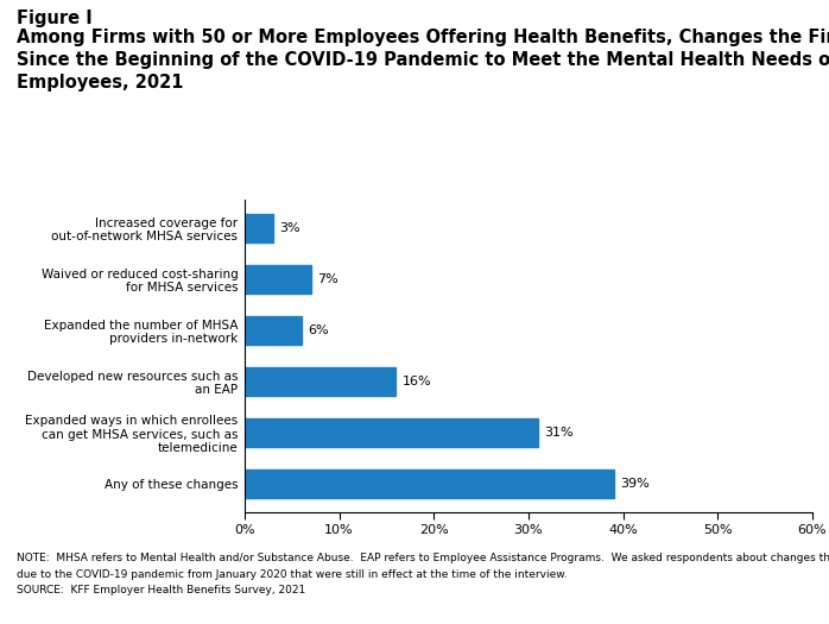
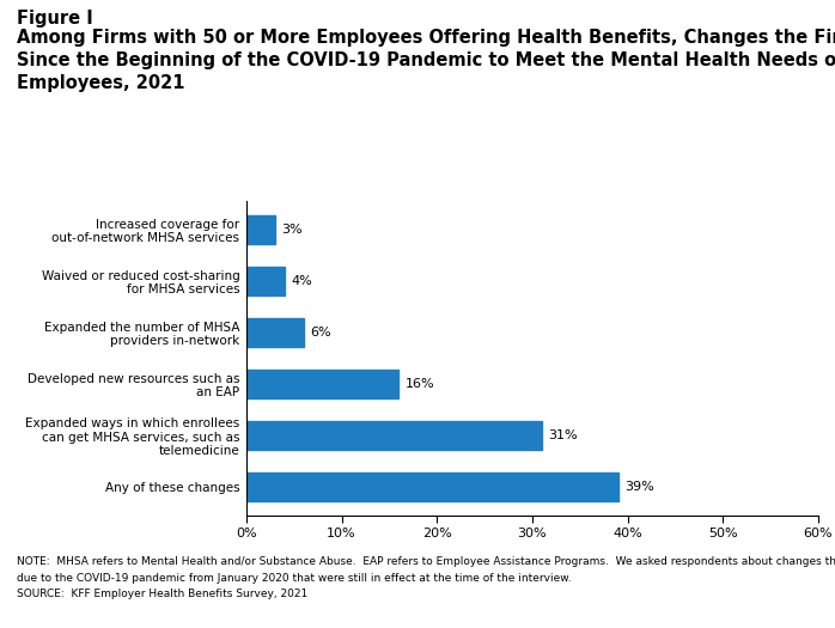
Waived or reduced cost-sharing for MHSA services: 7% -> 4%
